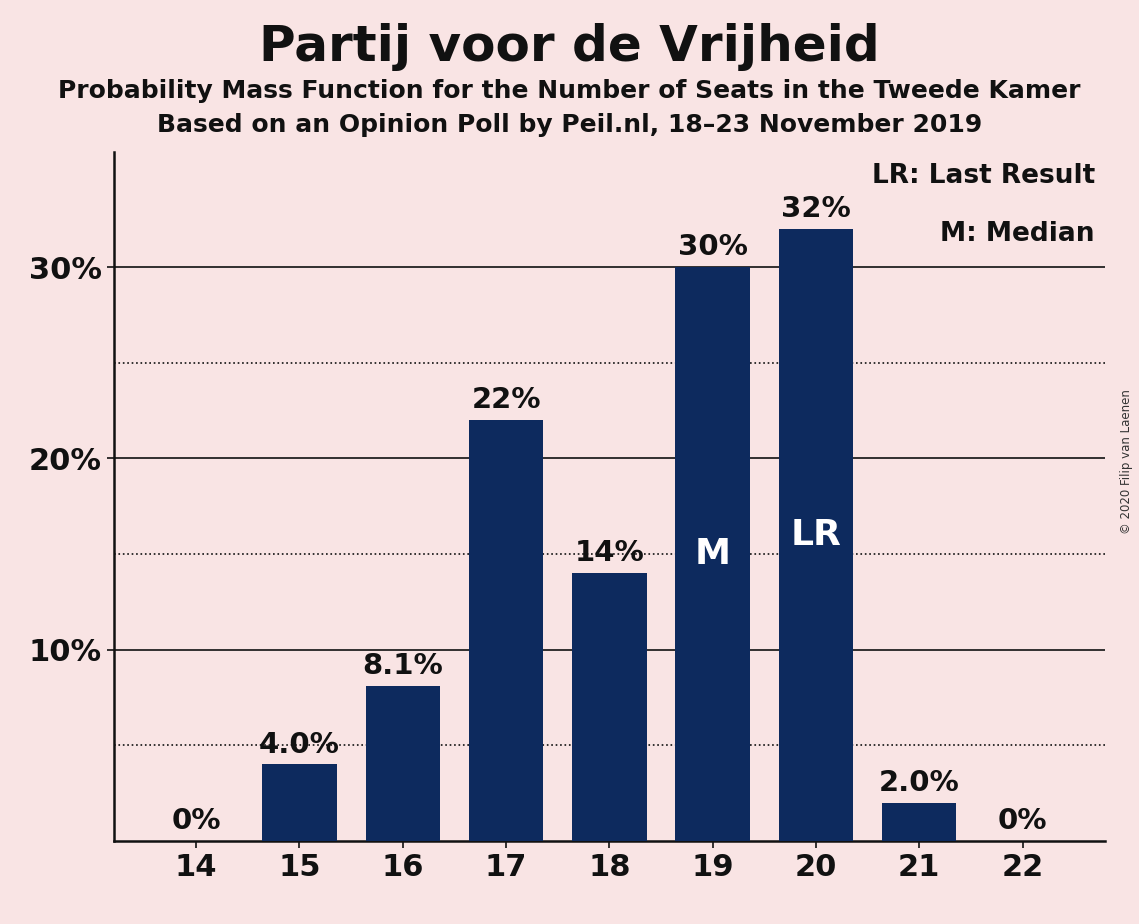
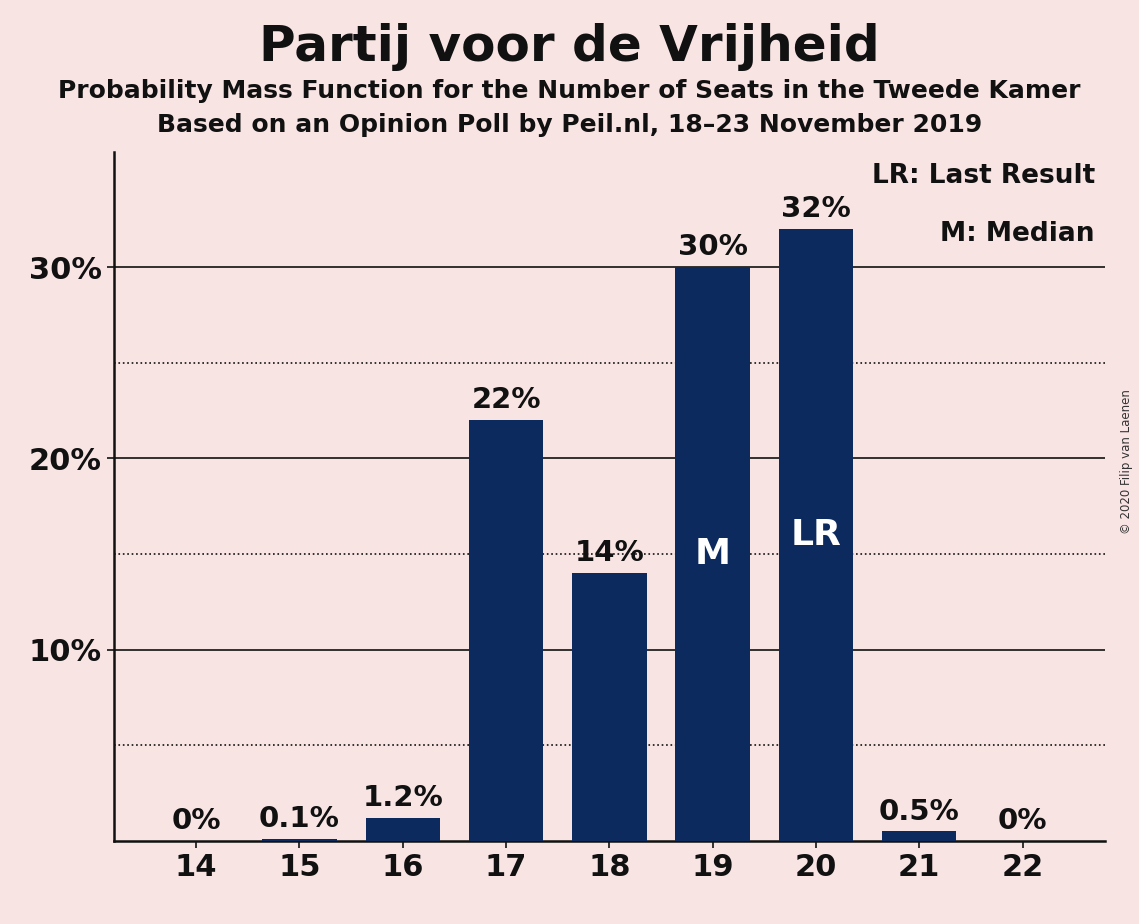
15: 4.0% -> 0.1%
16: 8.1% -> 1.2%
21: 2.0% -> 0.5%
